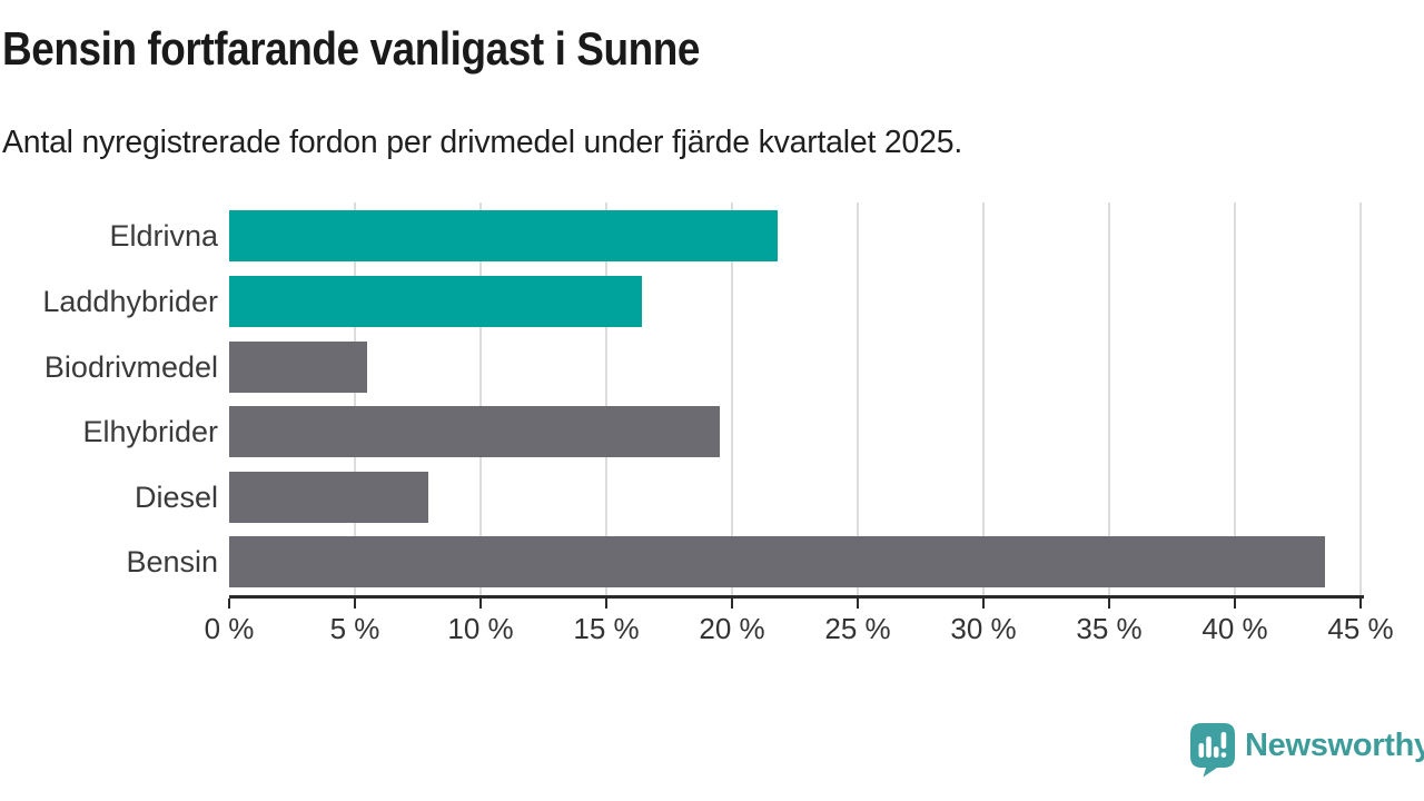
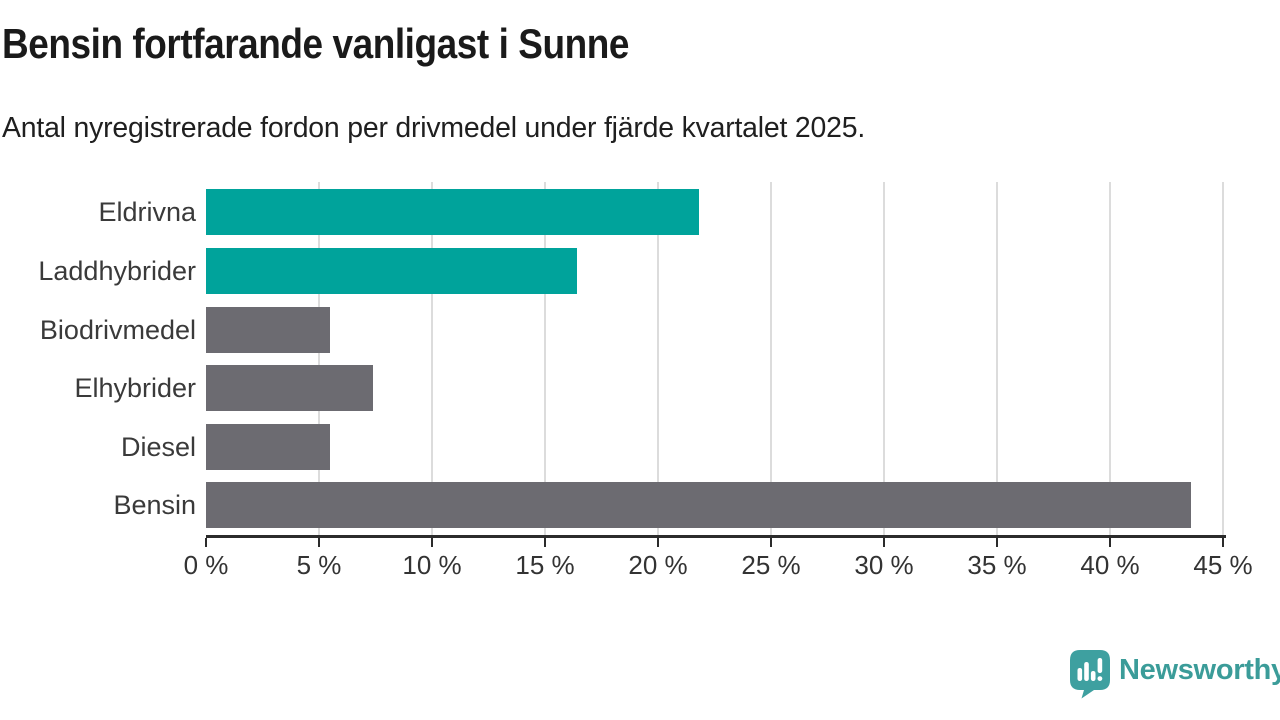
Elhybrider: 19.5% -> 7.4%
Diesel: 7.9% -> 5.5%
